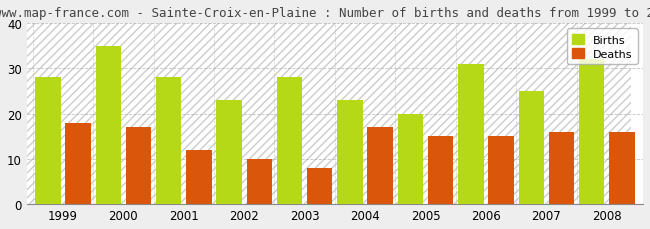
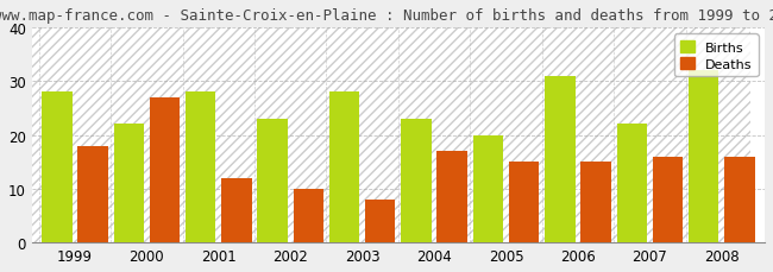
Births/2000: 35 -> 22
Deaths/2000: 17 -> 27
Births/2007: 25 -> 22
